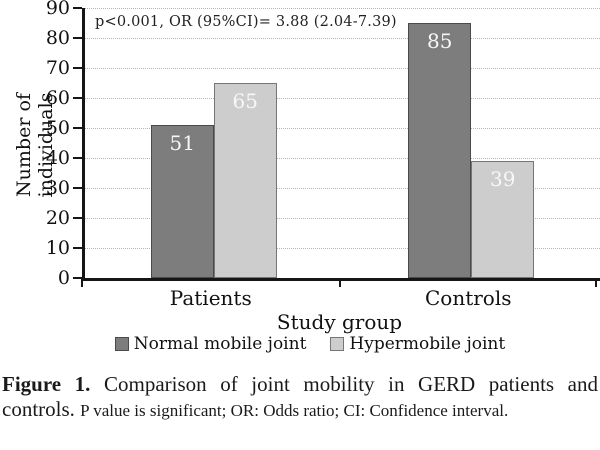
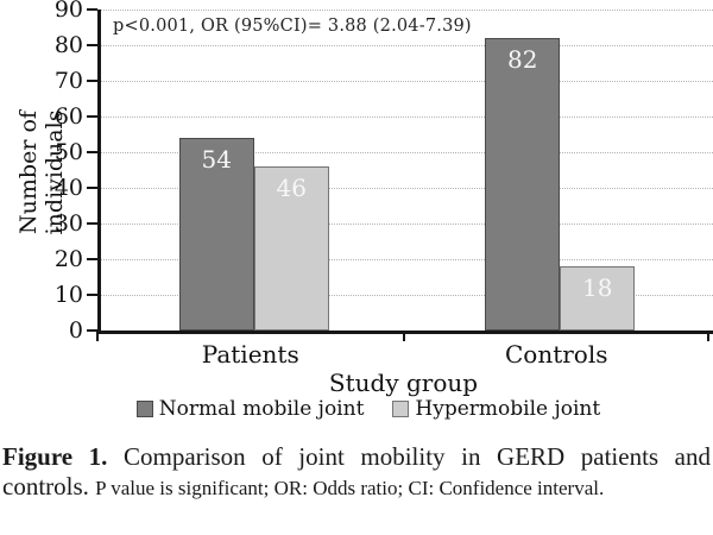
Normal mobile joint/Patients: 51 -> 54
Hypermobile joint/Patients: 65 -> 46
Normal mobile joint/Controls: 85 -> 82
Hypermobile joint/Controls: 39 -> 18
